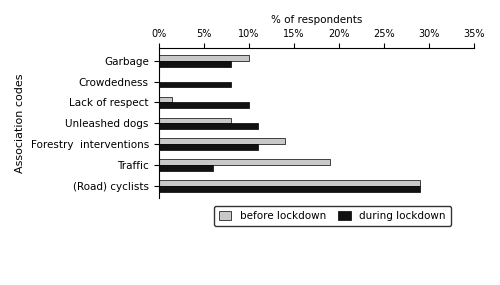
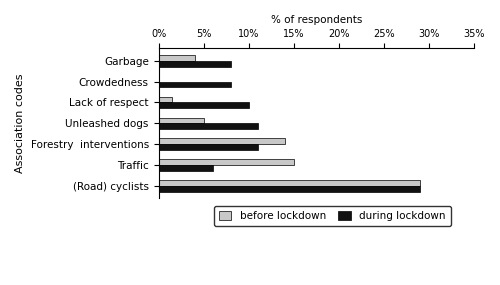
before lockdown/Garbage: 10.0% -> 4.0%
before lockdown/Unleashed dogs: 8.0% -> 5.0%
before lockdown/Traffic: 19.0% -> 15.0%
